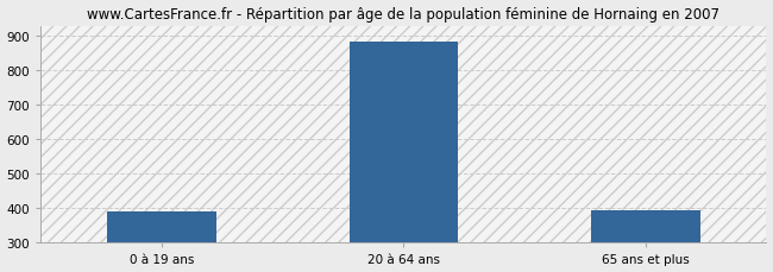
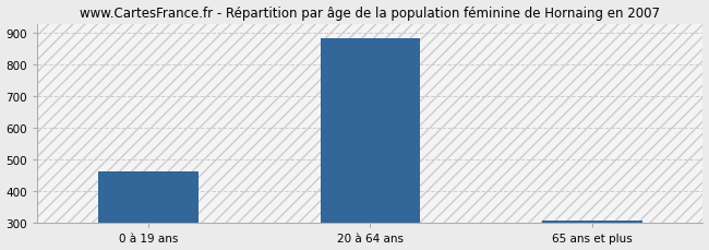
0 à 19 ans: 390 -> 465
65 ans et plus: 395 -> 308
